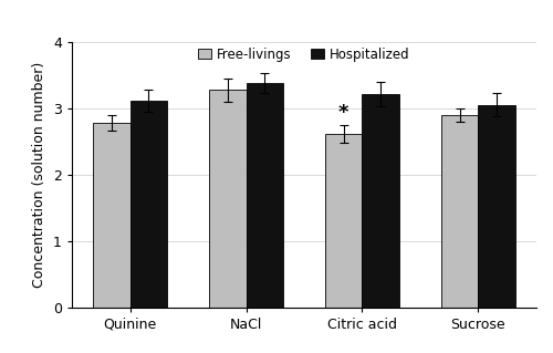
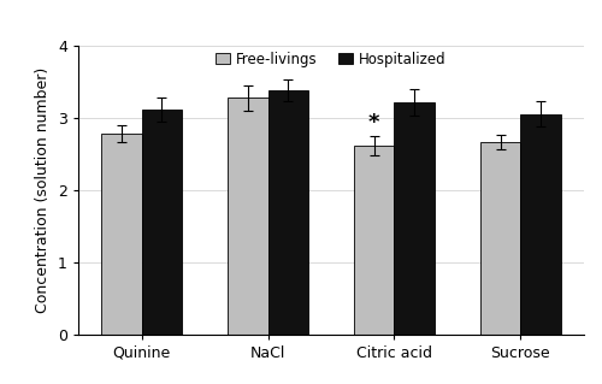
Free-livings/Sucrose: 2.90 -> 2.66
